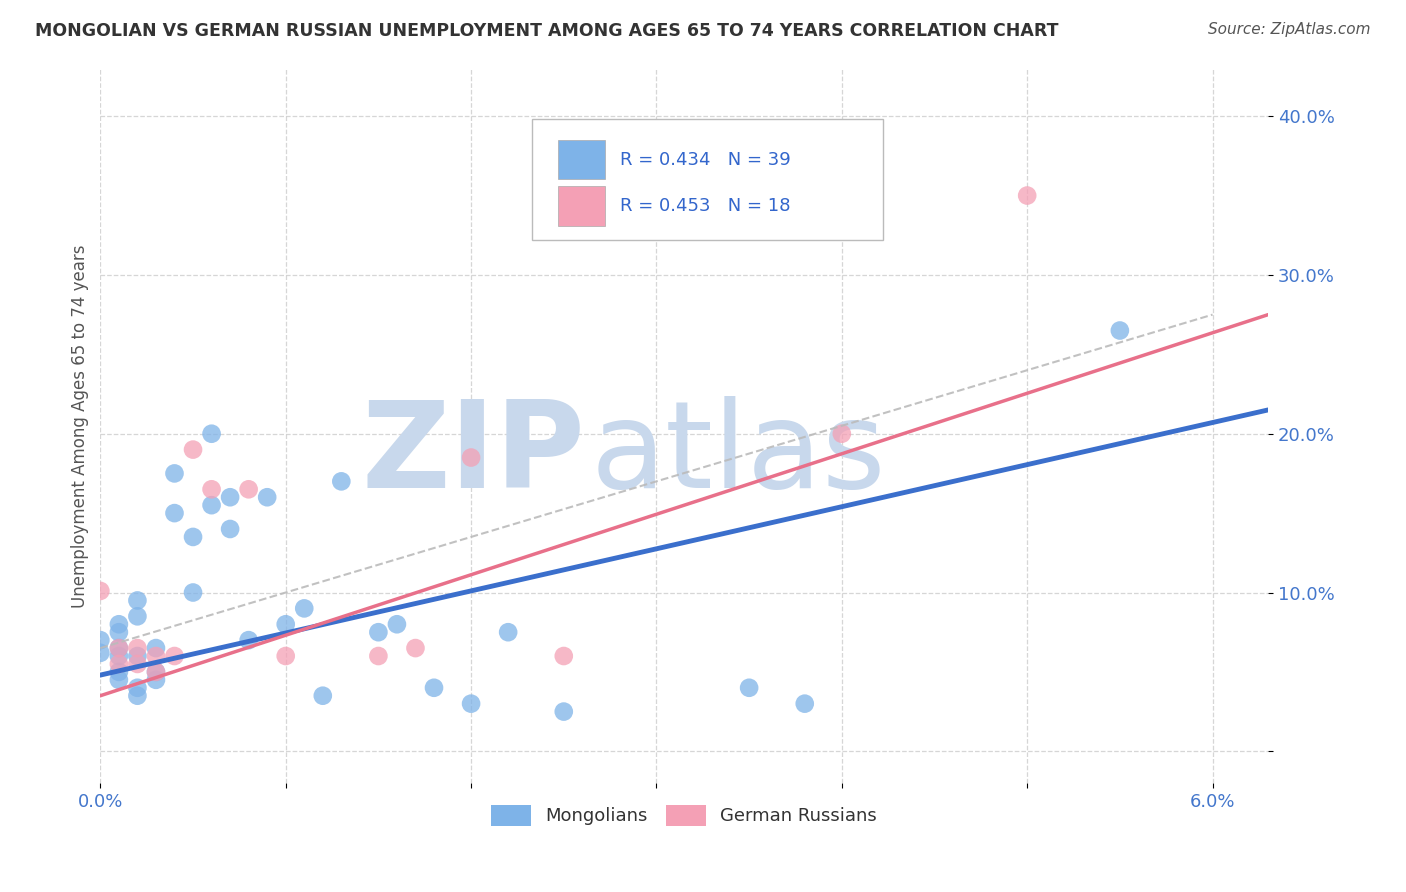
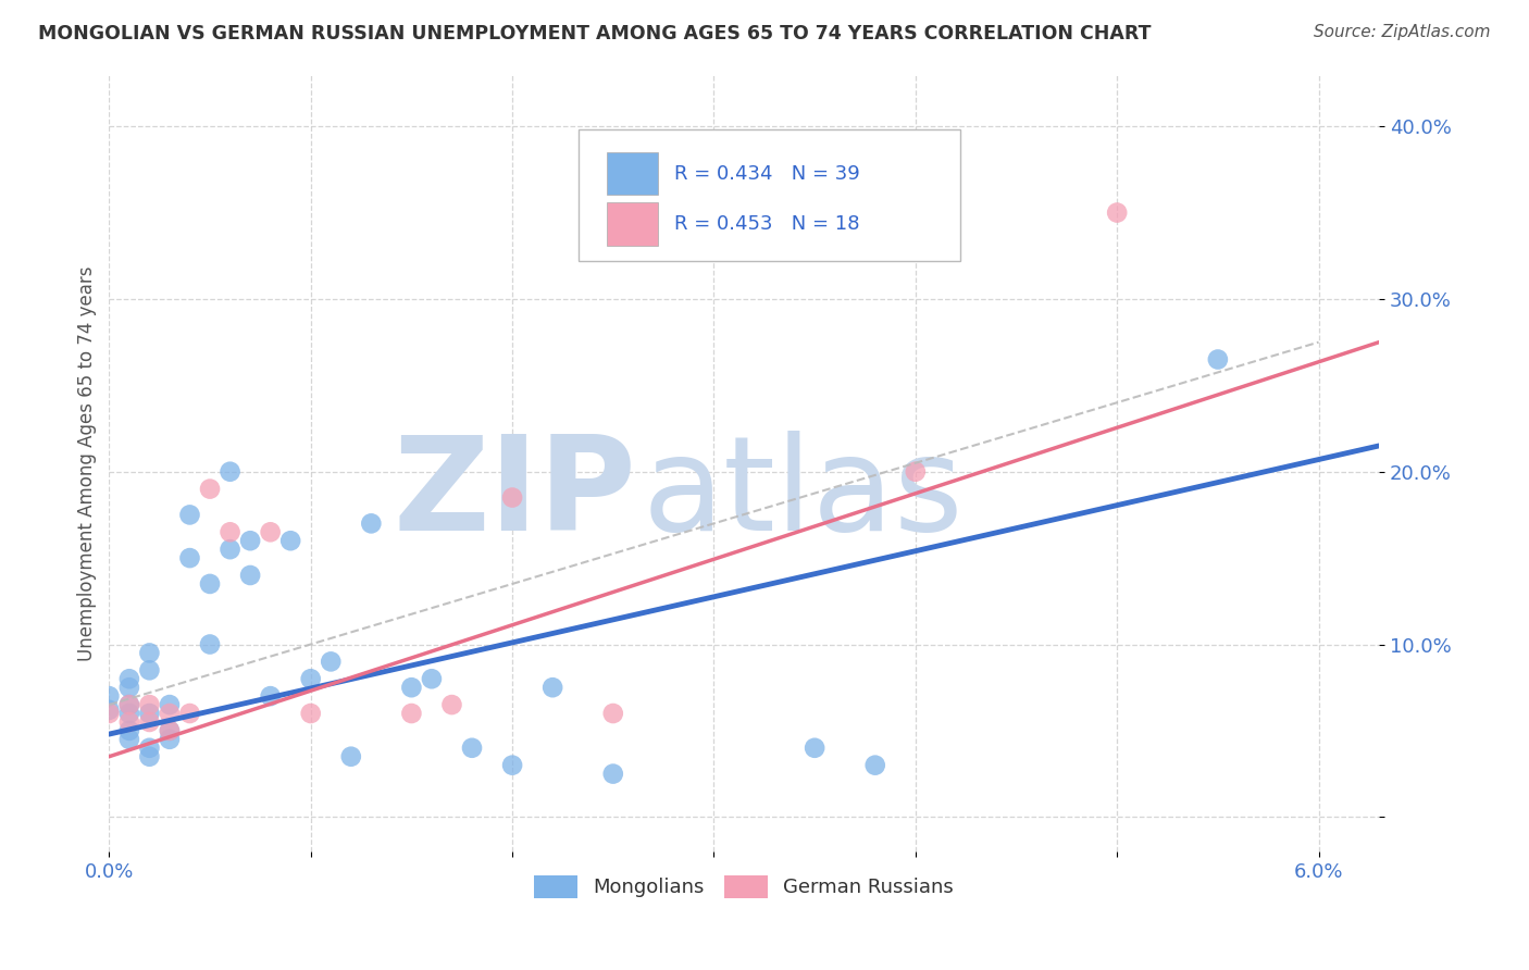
German Russians/0.0%: 10.1% -> 6.0%
